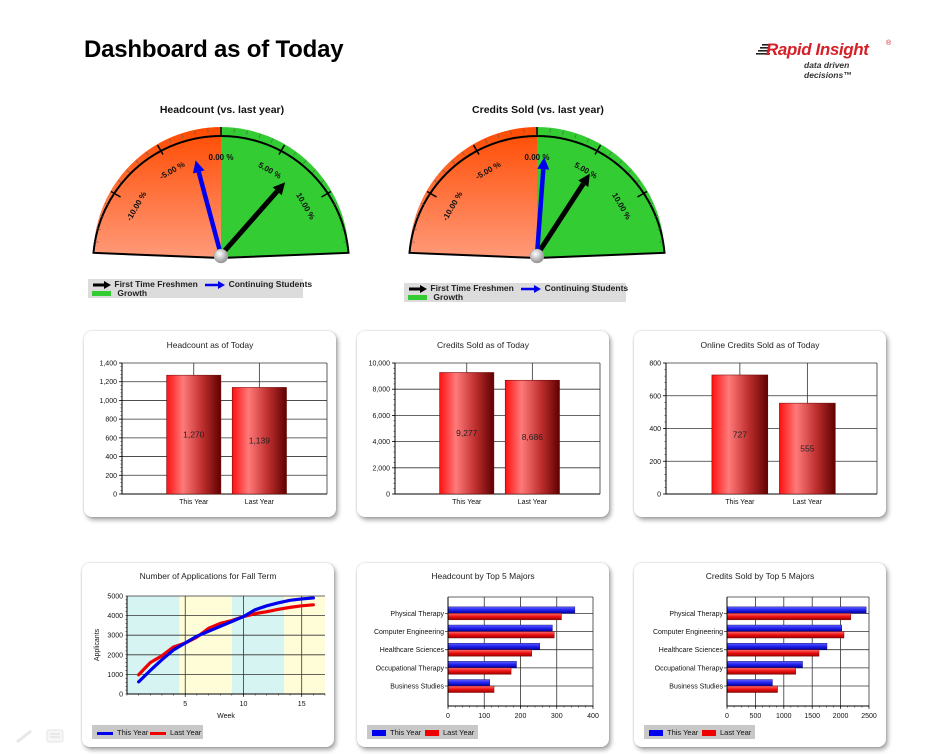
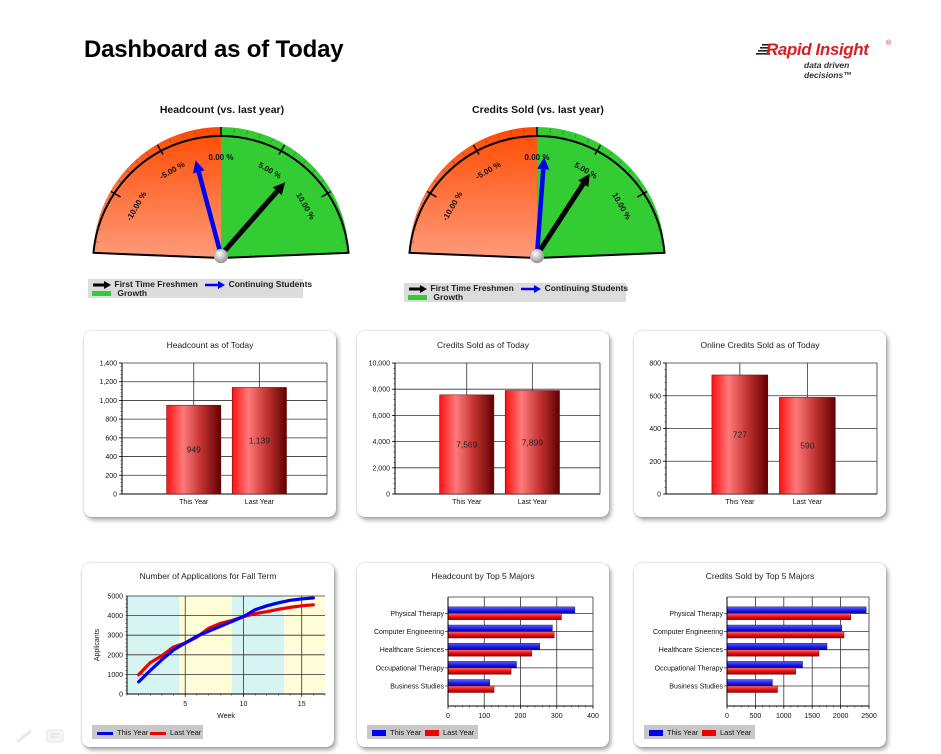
Headcount as of Today/This Year: 1,270 -> 949
Credits Sold as of Today/This Year: 9,277 -> 7,569
Credits Sold as of Today/Last Year: 8,686 -> 7,899
Online Credits Sold as of Today/Last Year: 555 -> 590
